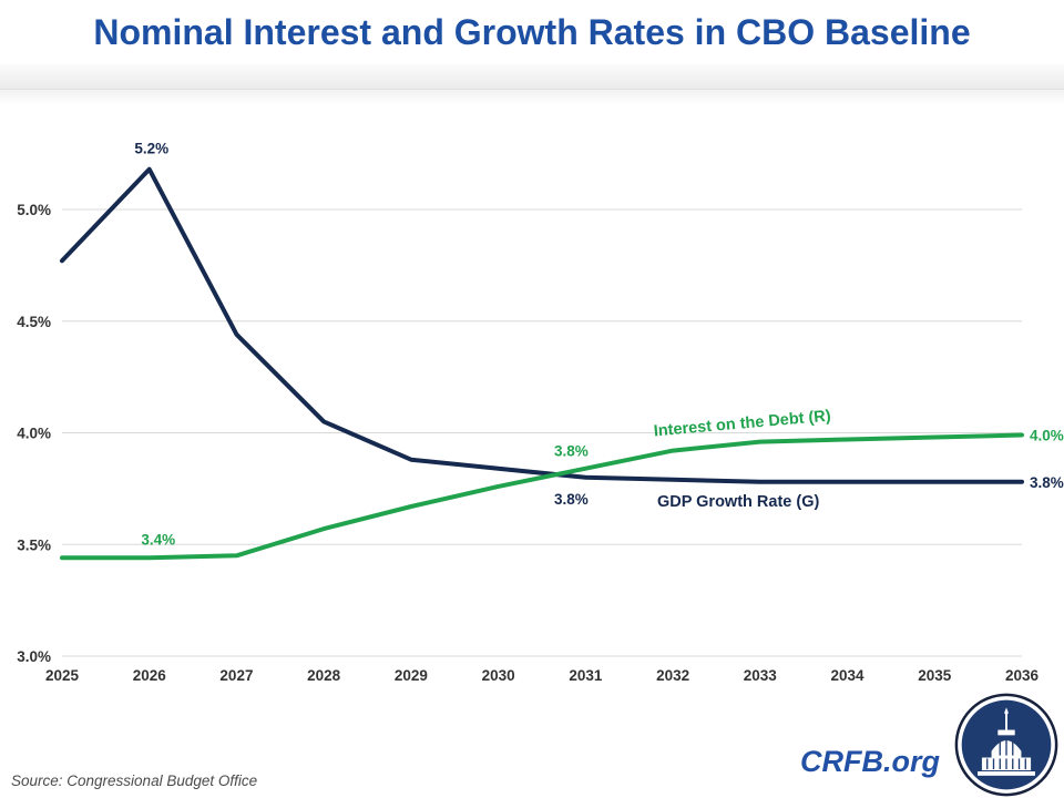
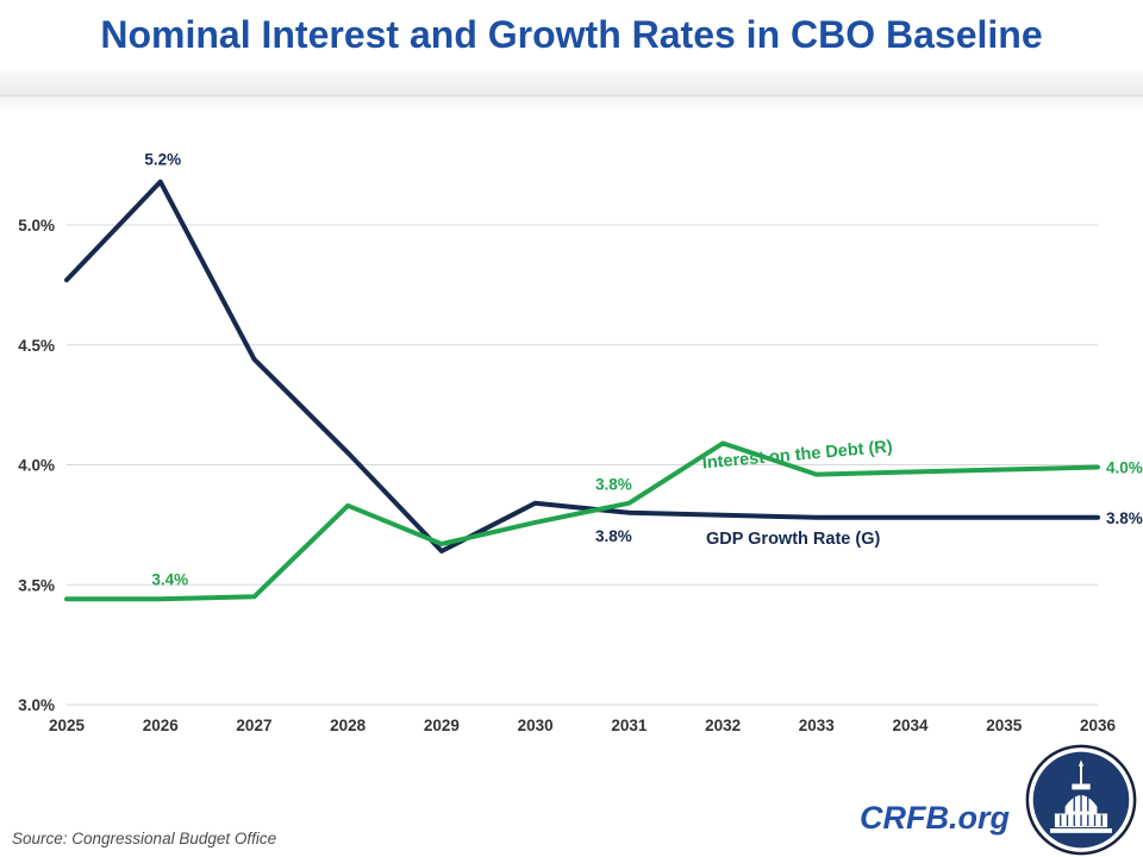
Interest on the Debt (R)/2028: 3.57% -> 3.83%
GDP Growth Rate (G)/2029: 3.88% -> 3.64%
Interest on the Debt (R)/2032: 3.92% -> 4.09%
